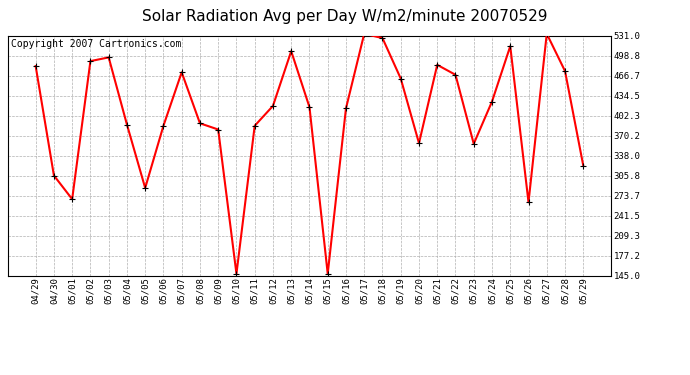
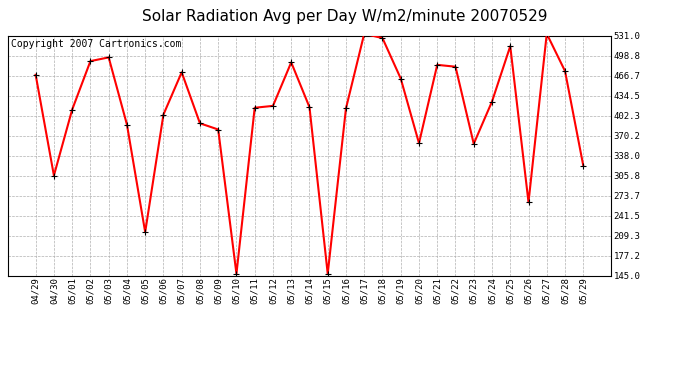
04/29: 482 -> 468
05/01: 268 -> 412
05/05: 286 -> 215
05/06: 386 -> 404
05/11: 386 -> 415
05/13: 506 -> 488
05/22: 468 -> 481
